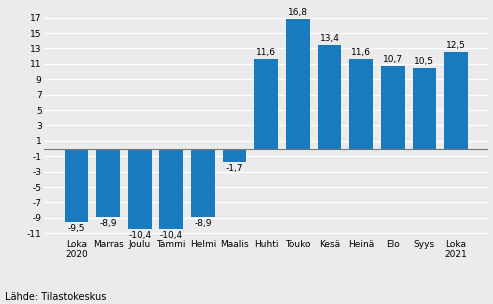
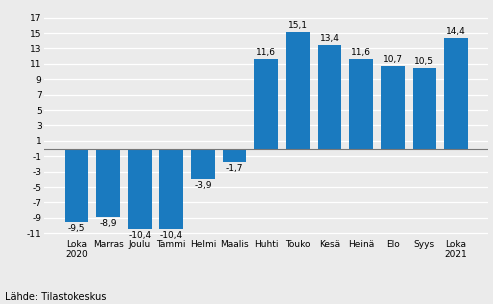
Helmi: -8,9 -> -3,9
Touko: 16,8 -> 15,1
Loka 2021: 12,5 -> 14,4
